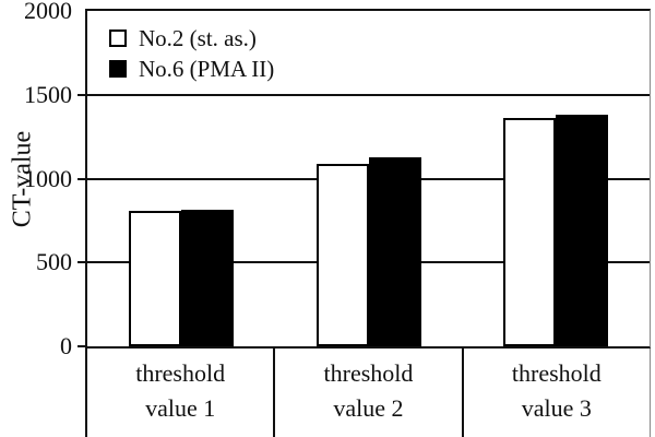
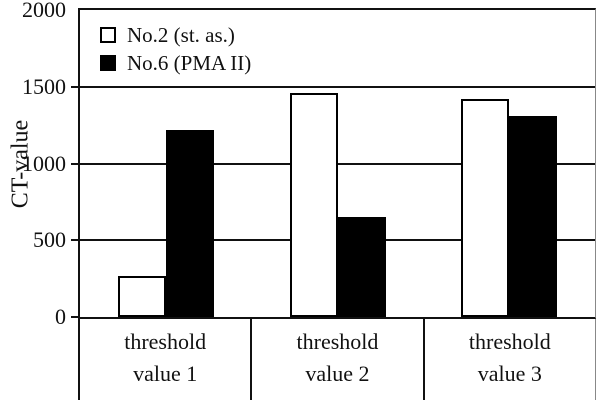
No.2 (st. as.)/threshold value 1: 810 -> 270
No.6 (PMA II)/threshold value 1: 820 -> 1220
No.2 (st. as.)/threshold value 2: 1080 -> 1460
No.6 (PMA II)/threshold value 2: 1120 -> 650
No.2 (st. as.)/threshold value 3: 1360 -> 1420
No.6 (PMA II)/threshold value 3: 1380 -> 1310
